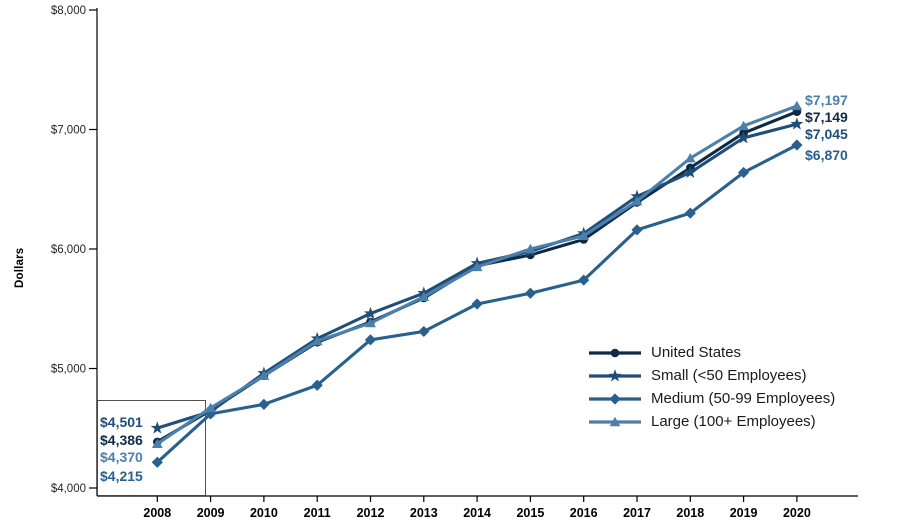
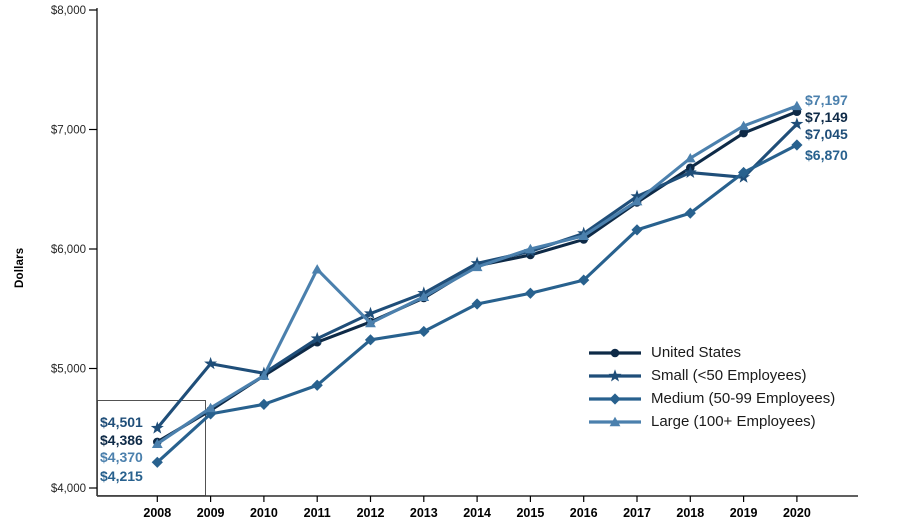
Small (<50 Employees)/2009: $4640 -> $5040
Large (100+ Employees)/2011: $5230 -> $5830
Small (<50 Employees)/2019: $6930 -> $6600
